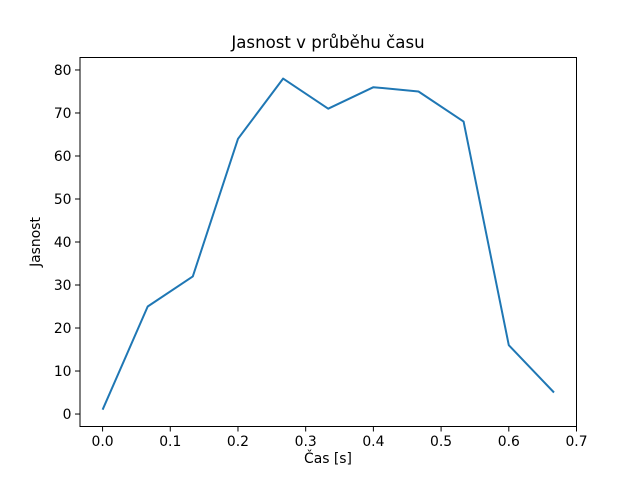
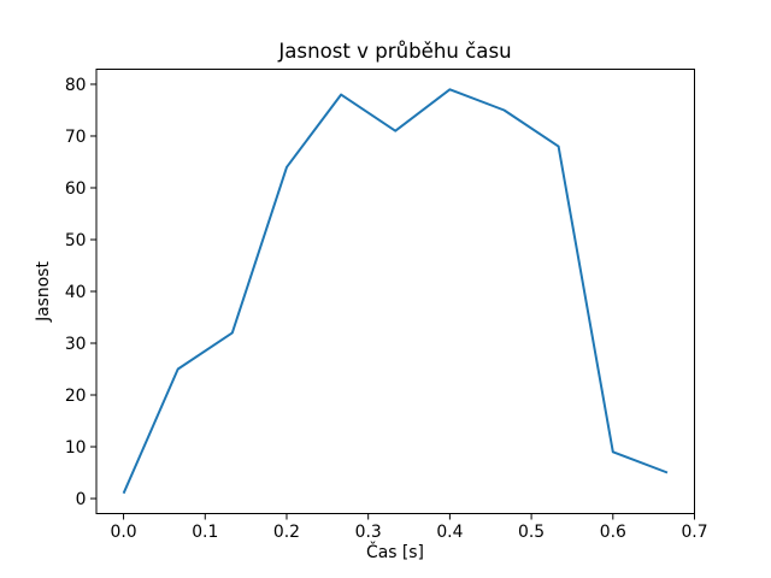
0.4: 76 -> 79
0.6: 16 -> 9
